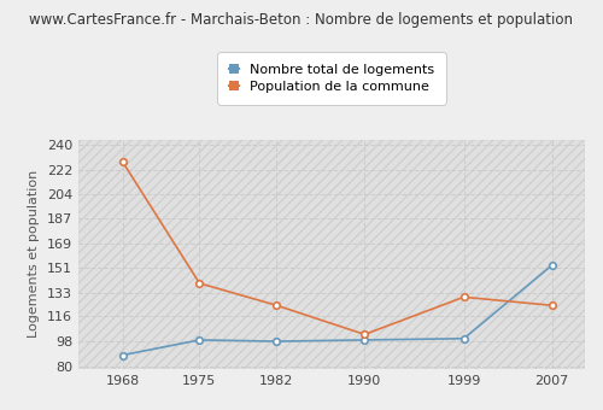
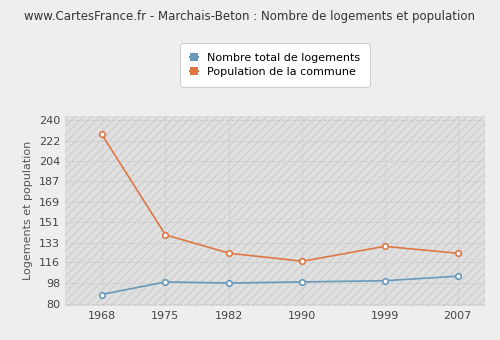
Population de la commune/1990: 103 -> 117
Nombre total de logements/2007: 153 -> 104
